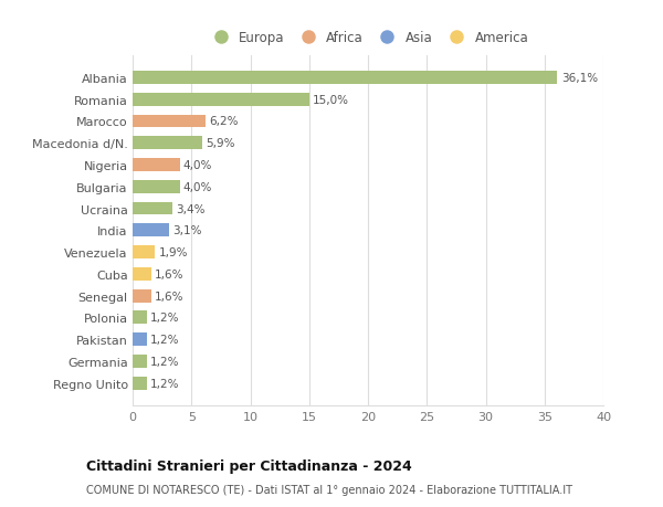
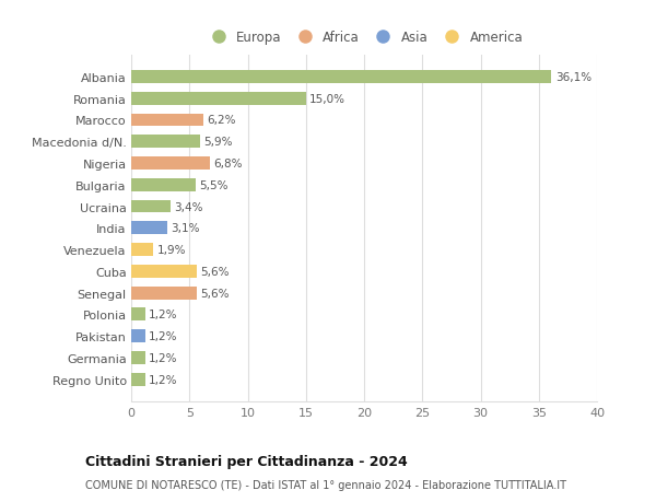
Nigeria: 4,0% -> 6,8%
Bulgaria: 4,0% -> 5,5%
Cuba: 1,6% -> 5,6%
Senegal: 1,6% -> 5,6%
